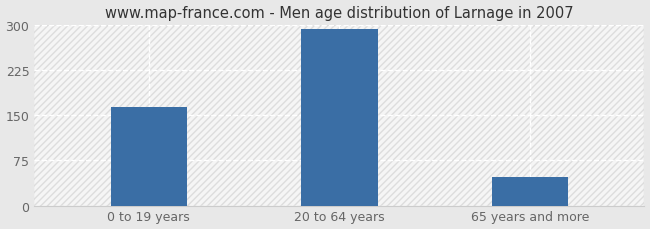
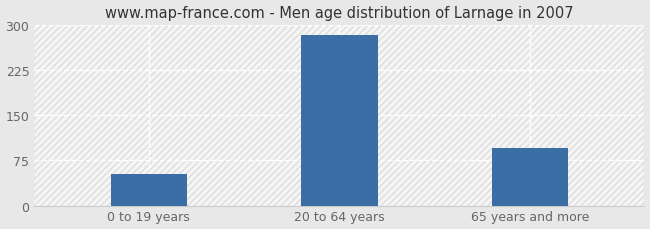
0 to 19 years: 163 -> 52
20 to 64 years: 293 -> 284
65 years and more: 48 -> 96
